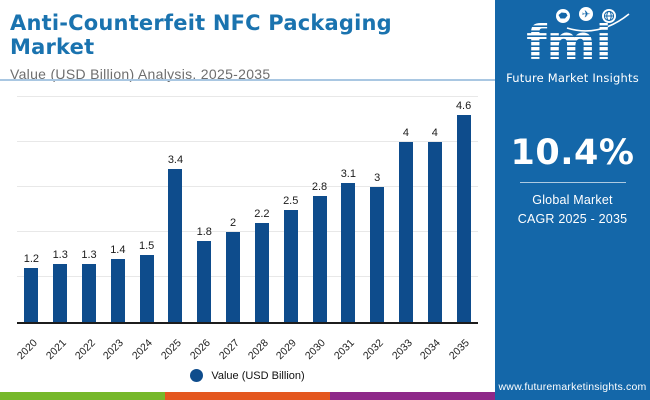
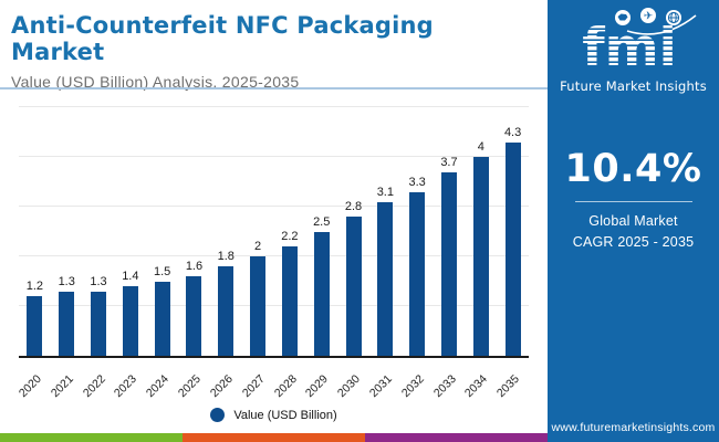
2025: 3.4 -> 1.6
2032: 3 -> 3.3
2033: 4 -> 3.7
2035: 4.6 -> 4.3
